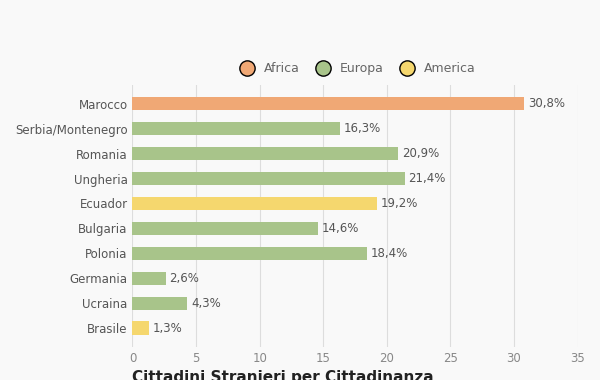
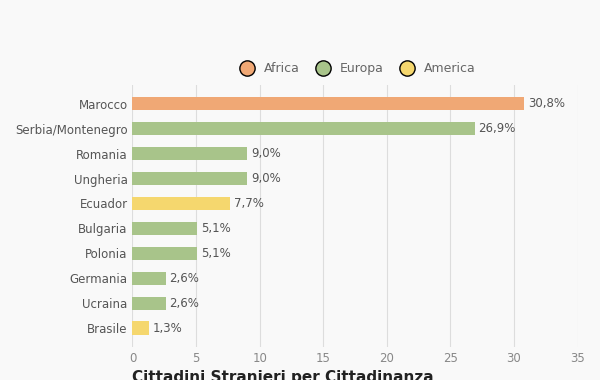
Serbia/Montenegro: 16,3% -> 26,9%
Romania: 20,9% -> 9,0%
Ungheria: 21,4% -> 9,0%
Ecuador: 19,2% -> 7,7%
Bulgaria: 14,6% -> 5,1%
Polonia: 18,4% -> 5,1%
Ucraina: 4,3% -> 2,6%
